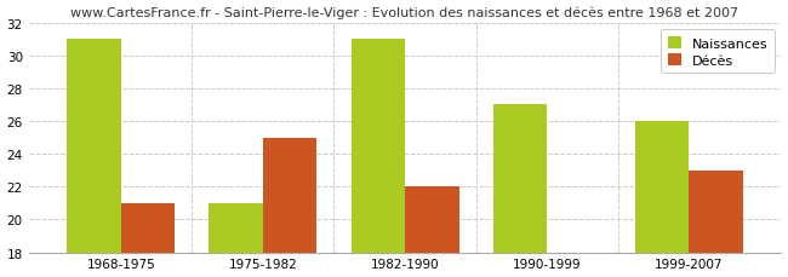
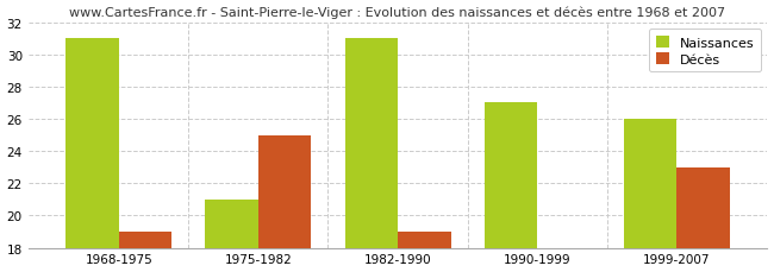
Décès/1968-1975: 21 -> 19
Décès/1982-1990: 22 -> 19
